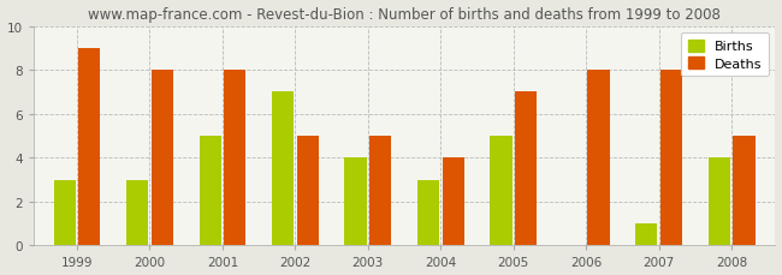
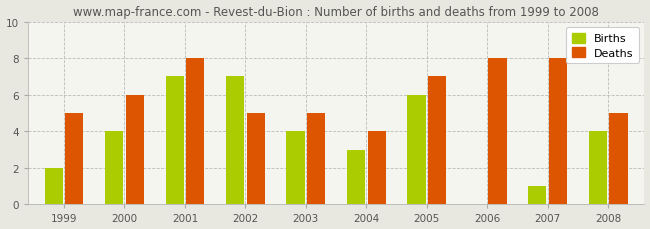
Births/1999: 3 -> 2
Deaths/1999: 9 -> 5
Births/2000: 3 -> 4
Deaths/2000: 8 -> 6
Births/2001: 5 -> 7
Births/2005: 5 -> 6
